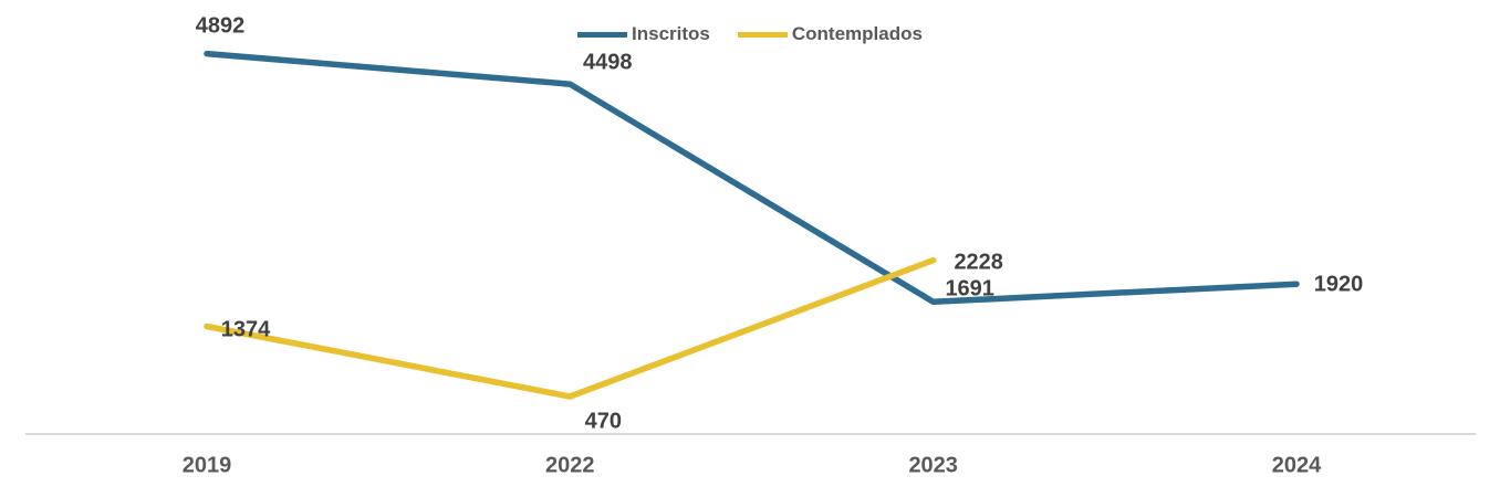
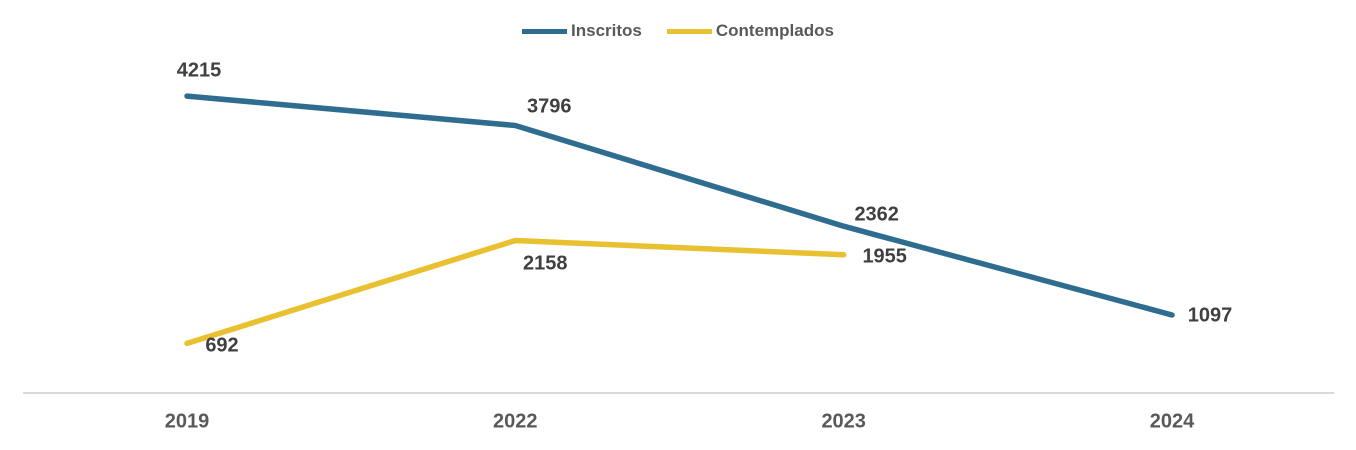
Inscritos/2019: 4892 -> 4215
Contemplados/2019: 1374 -> 692
Inscritos/2022: 4498 -> 3796
Contemplados/2022: 470 -> 2158
Inscritos/2023: 1691 -> 2362
Contemplados/2023: 2228 -> 1955
Inscritos/2024: 1920 -> 1097
